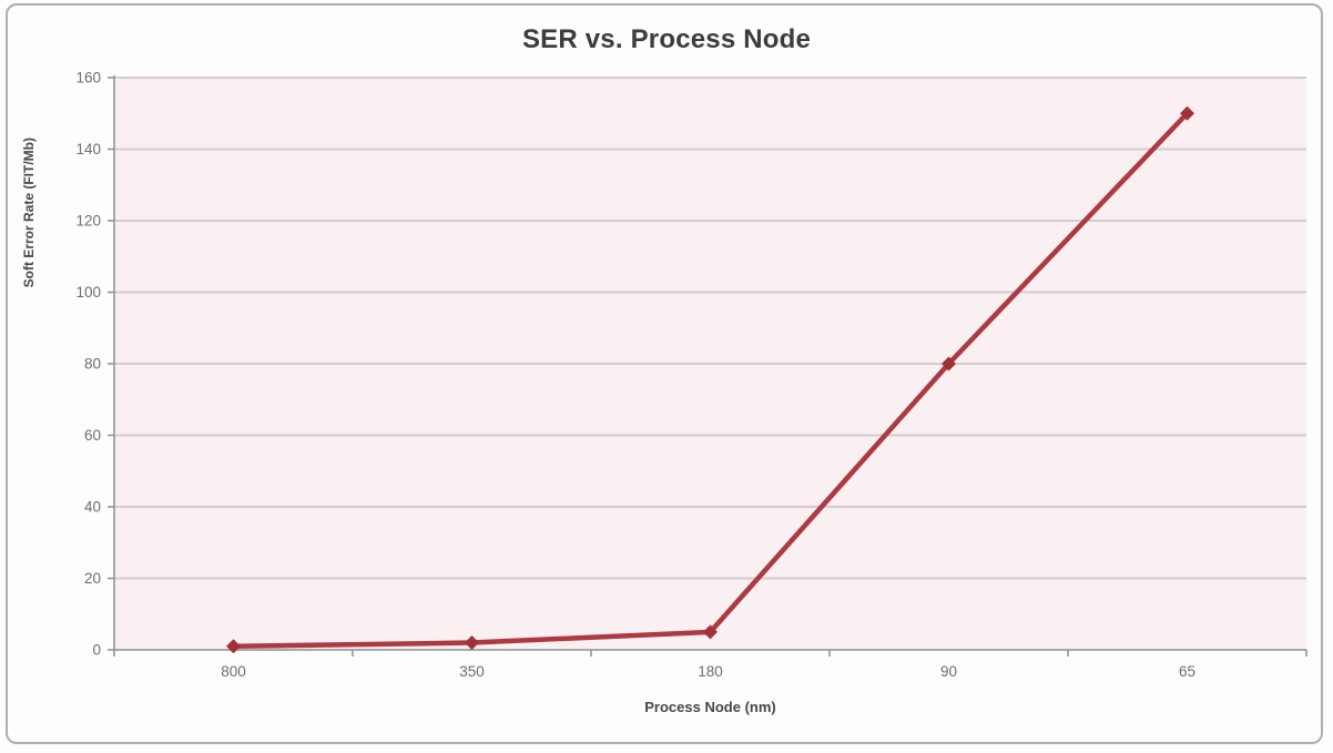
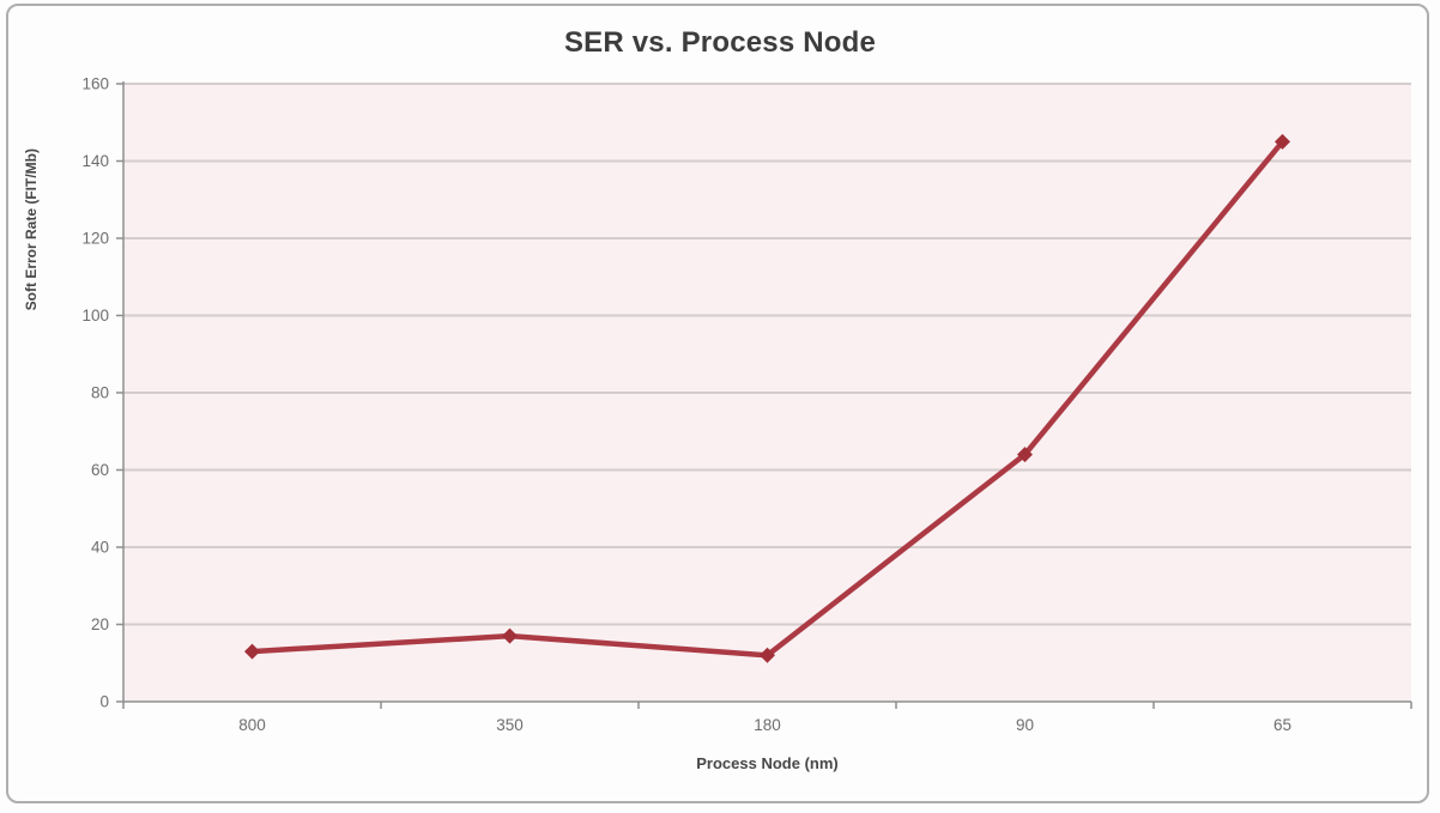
800: 1 -> 13
350: 2 -> 17
180: 5 -> 12
90: 80 -> 64
65: 150 -> 145
